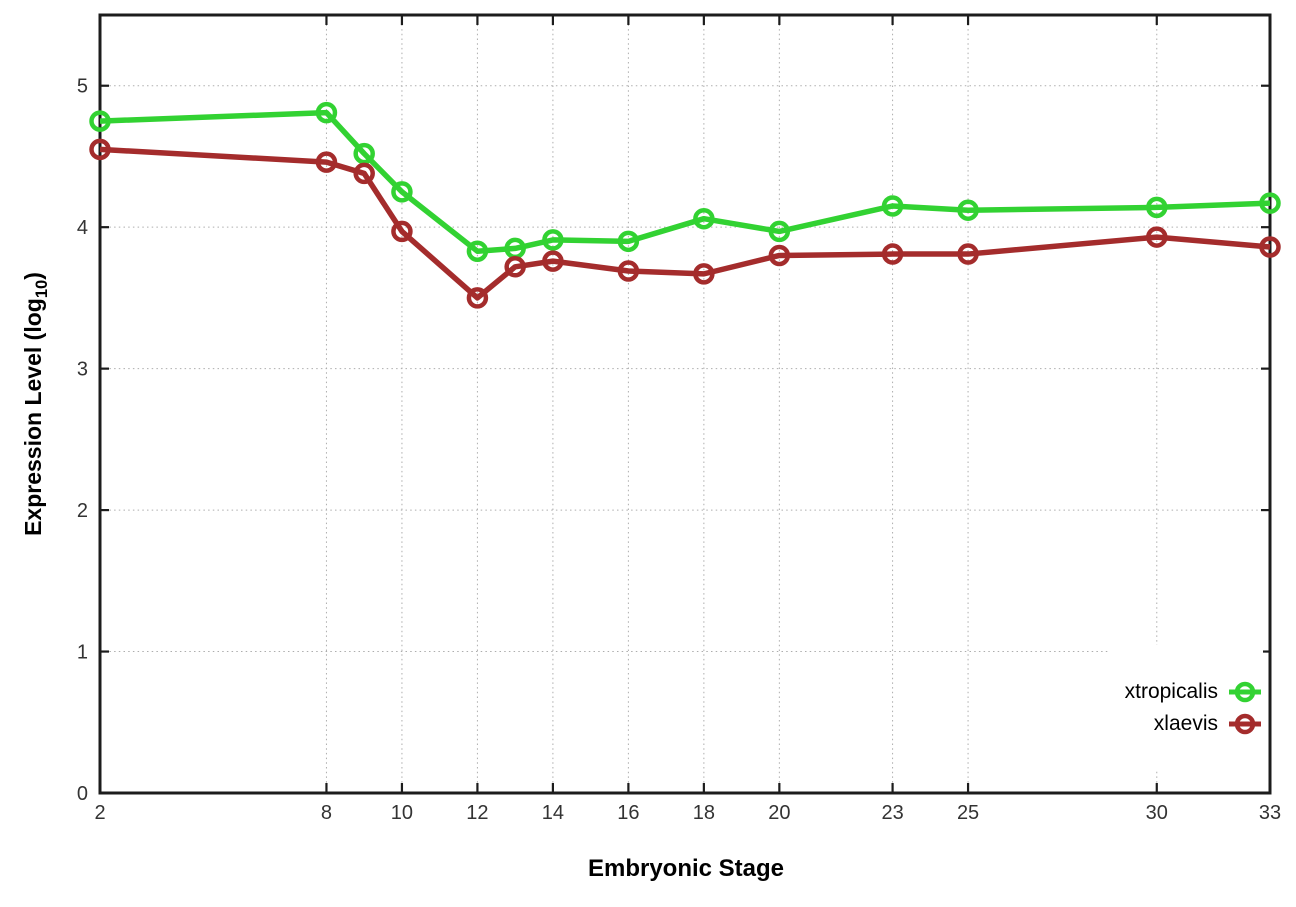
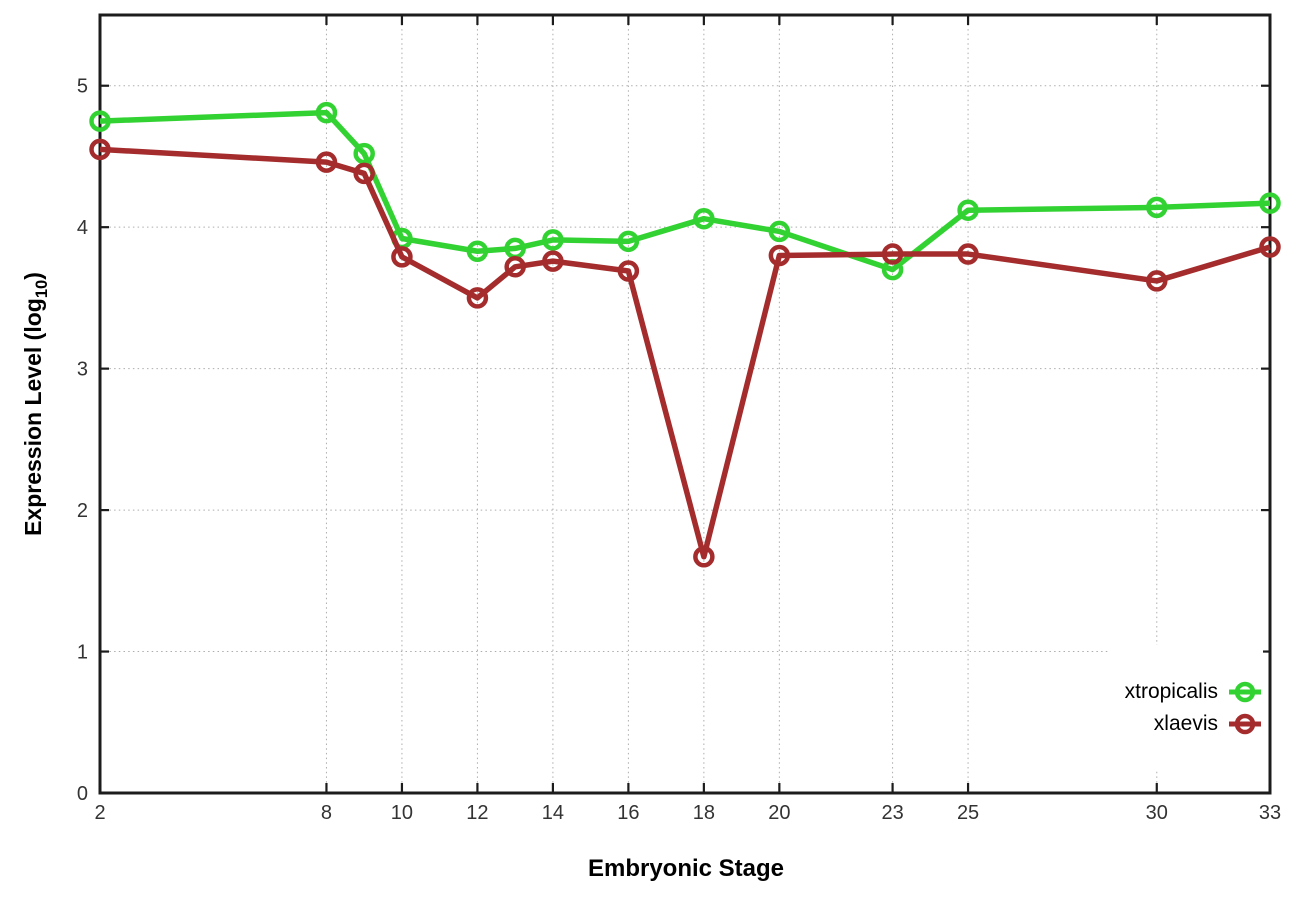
xtropicalis/10: 4.25 -> 3.92
xlaevis/10: 3.97 -> 3.79
xlaevis/18: 3.67 -> 1.67
xtropicalis/23: 4.15 -> 3.70
xlaevis/30: 3.93 -> 3.62
